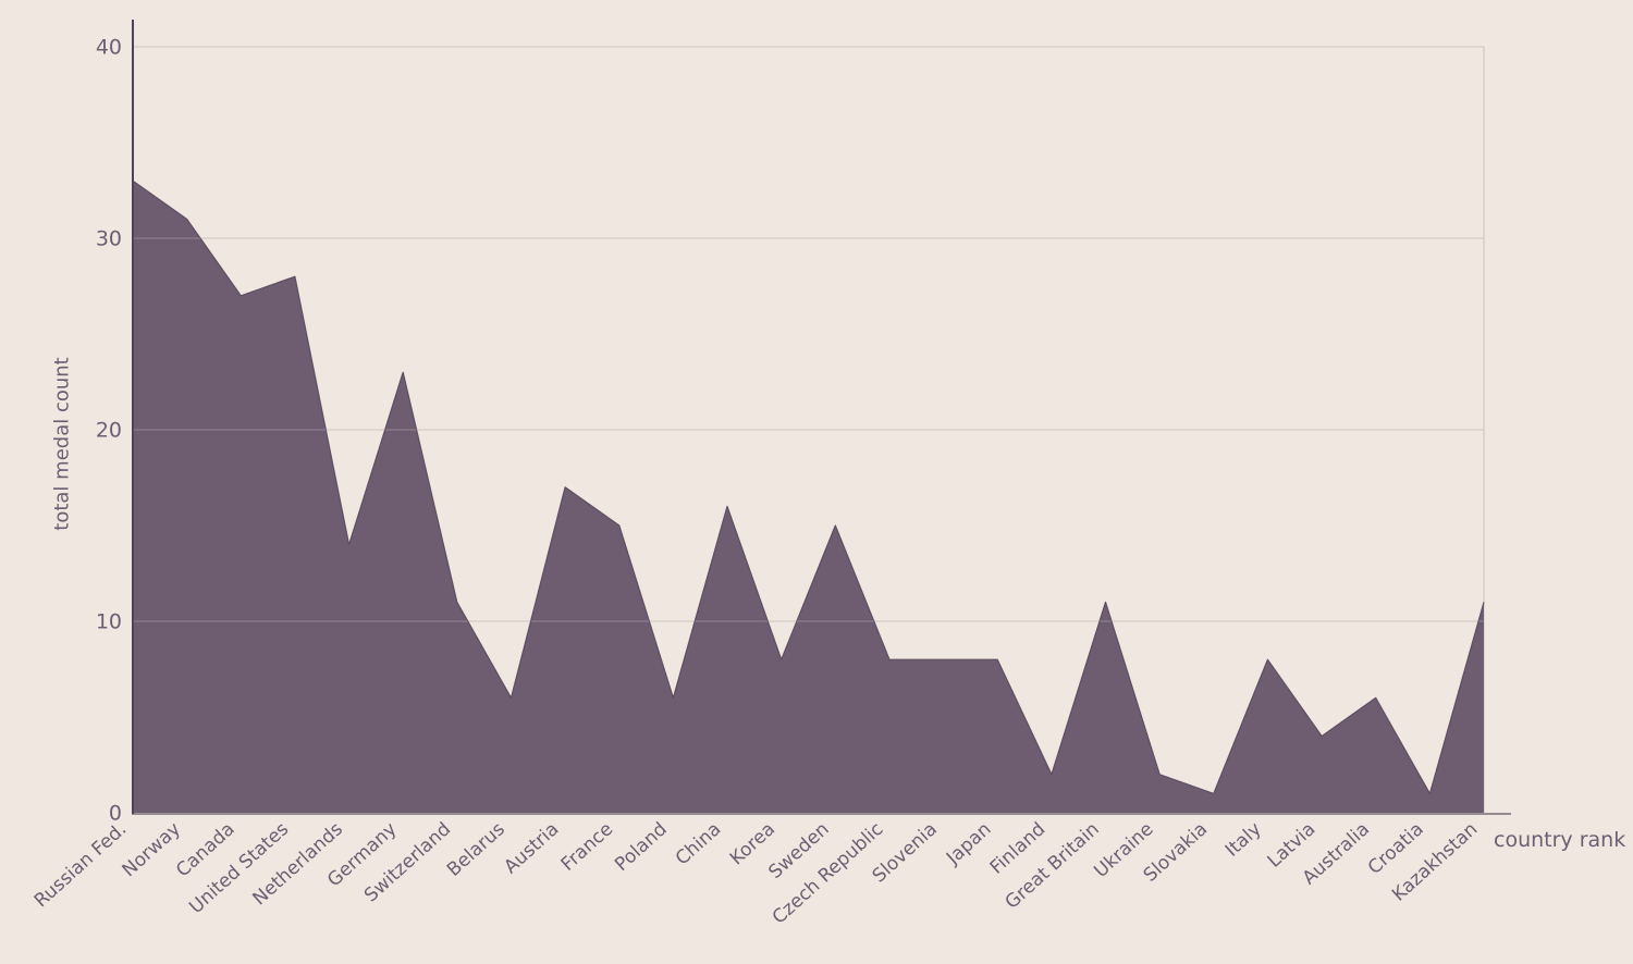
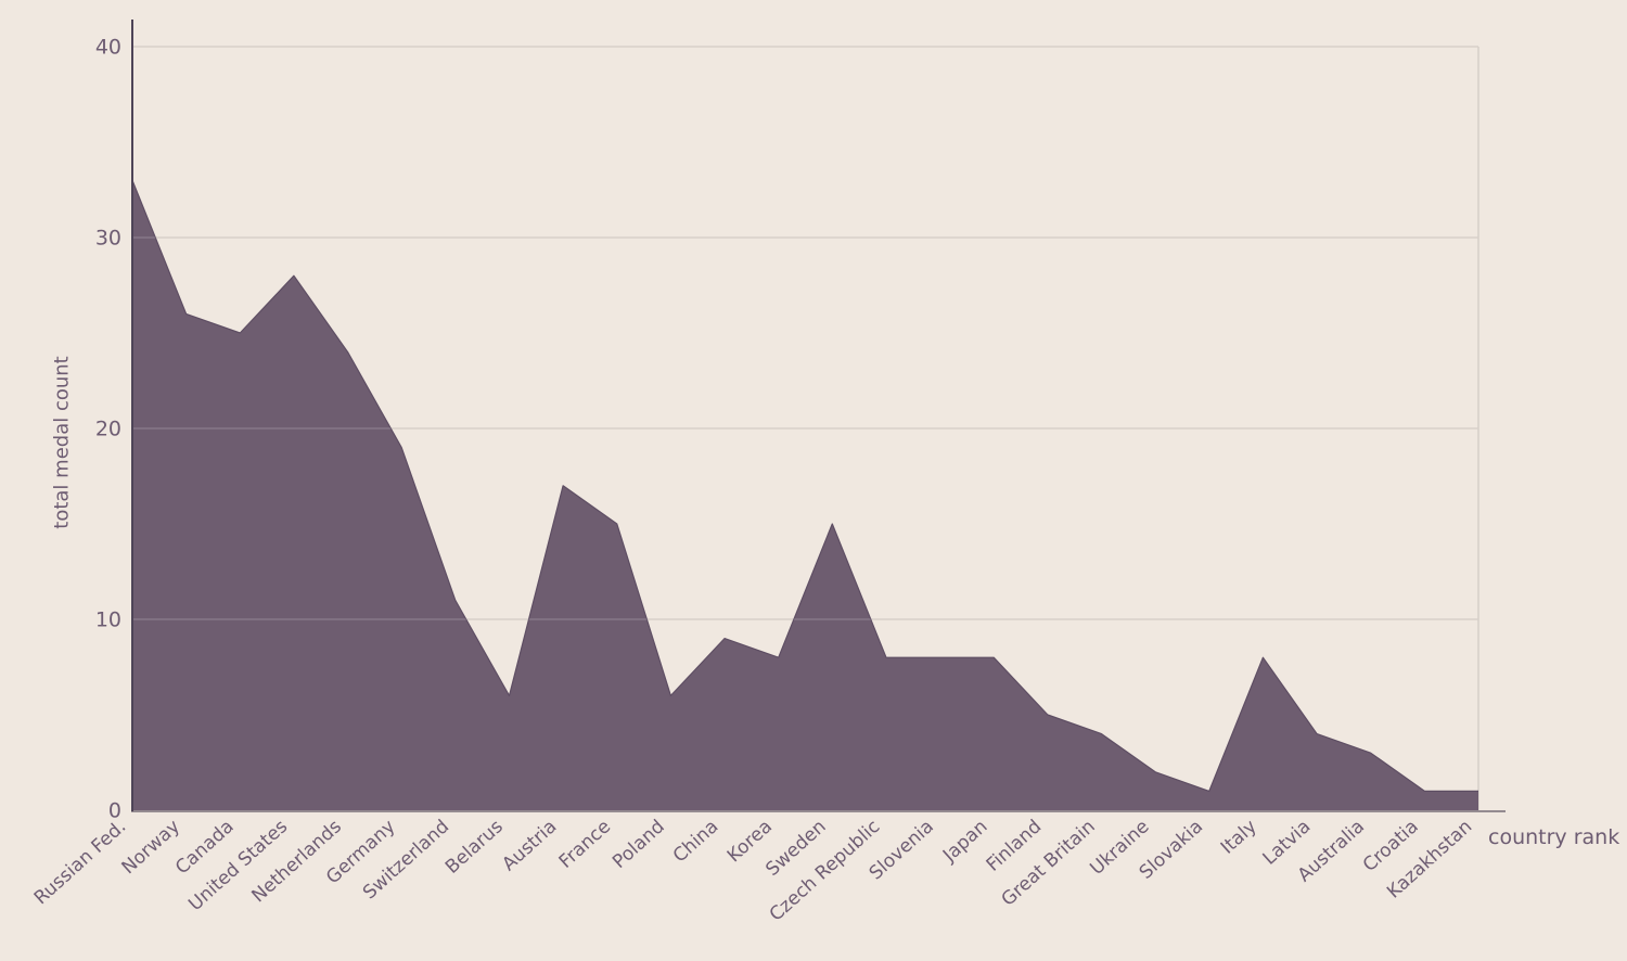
Norway: 31 -> 26
Canada: 27 -> 25
Netherlands: 14 -> 24
Germany: 23 -> 19
China: 16 -> 9
Finland: 2 -> 5
Great Britain: 11 -> 4
Australia: 6 -> 3
Kazakhstan: 11 -> 1
